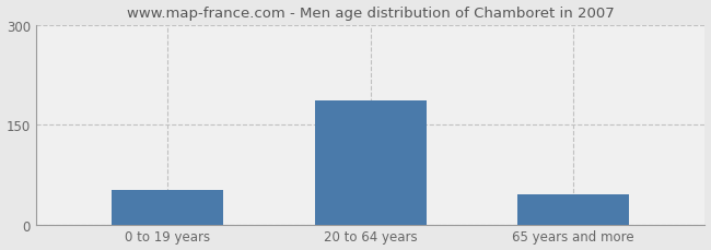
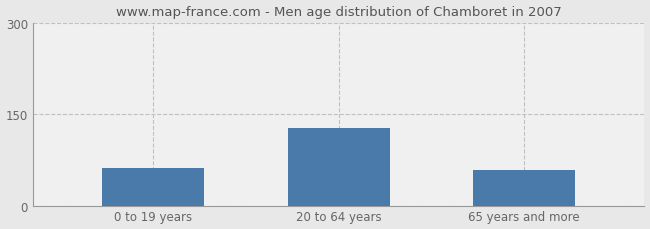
0 to 19 years: 52 -> 62
20 to 64 years: 186 -> 128
65 years and more: 46 -> 58
